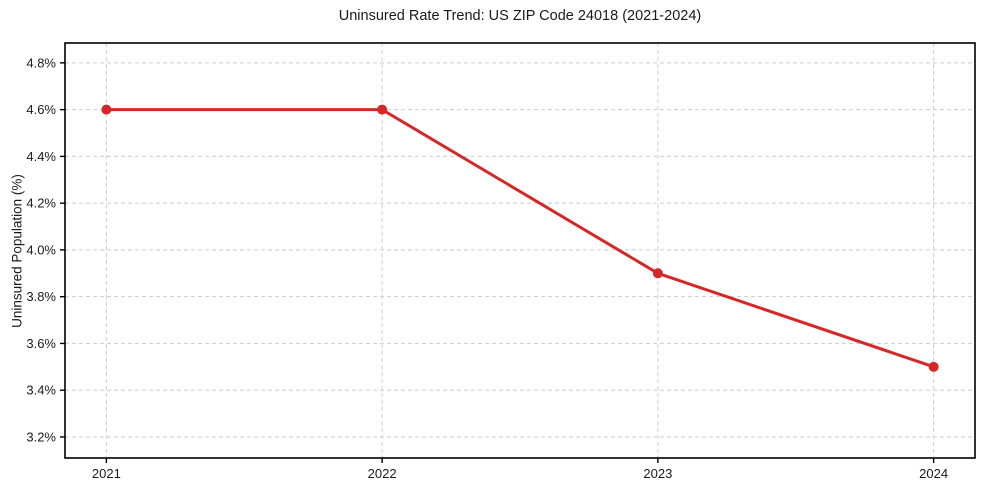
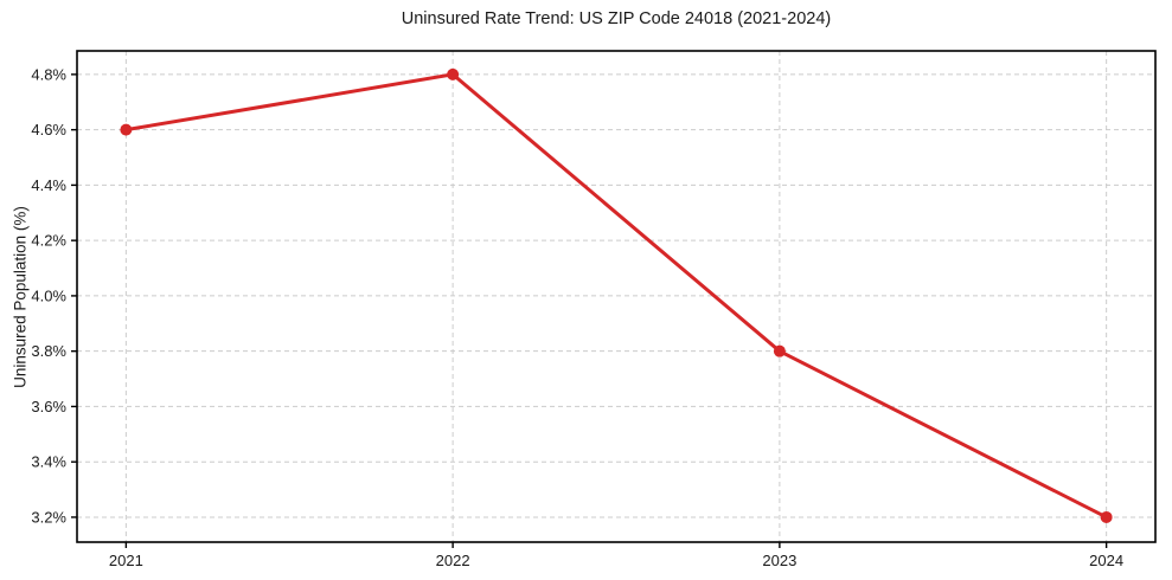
2022: 4.6% -> 4.8%
2023: 3.9% -> 3.8%
2024: 3.5% -> 3.2%
